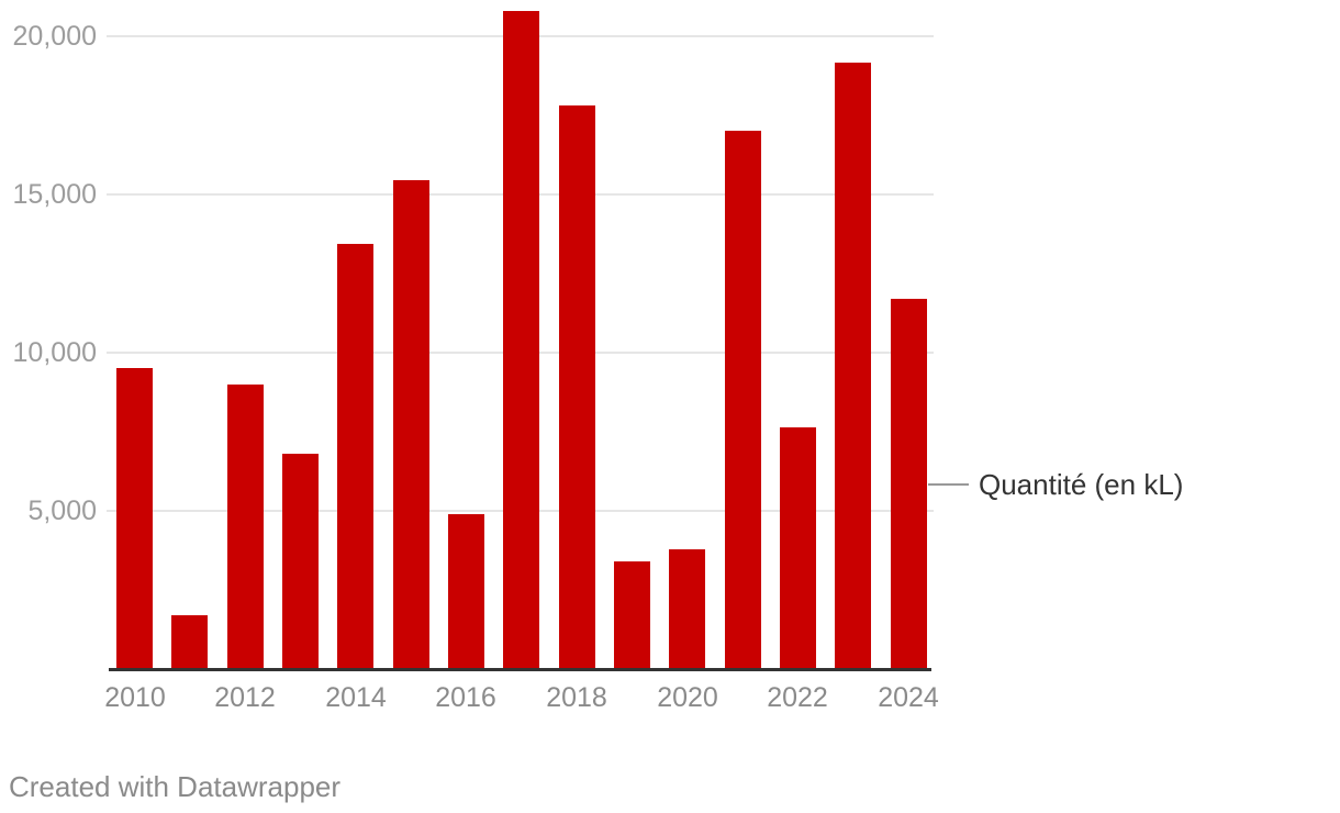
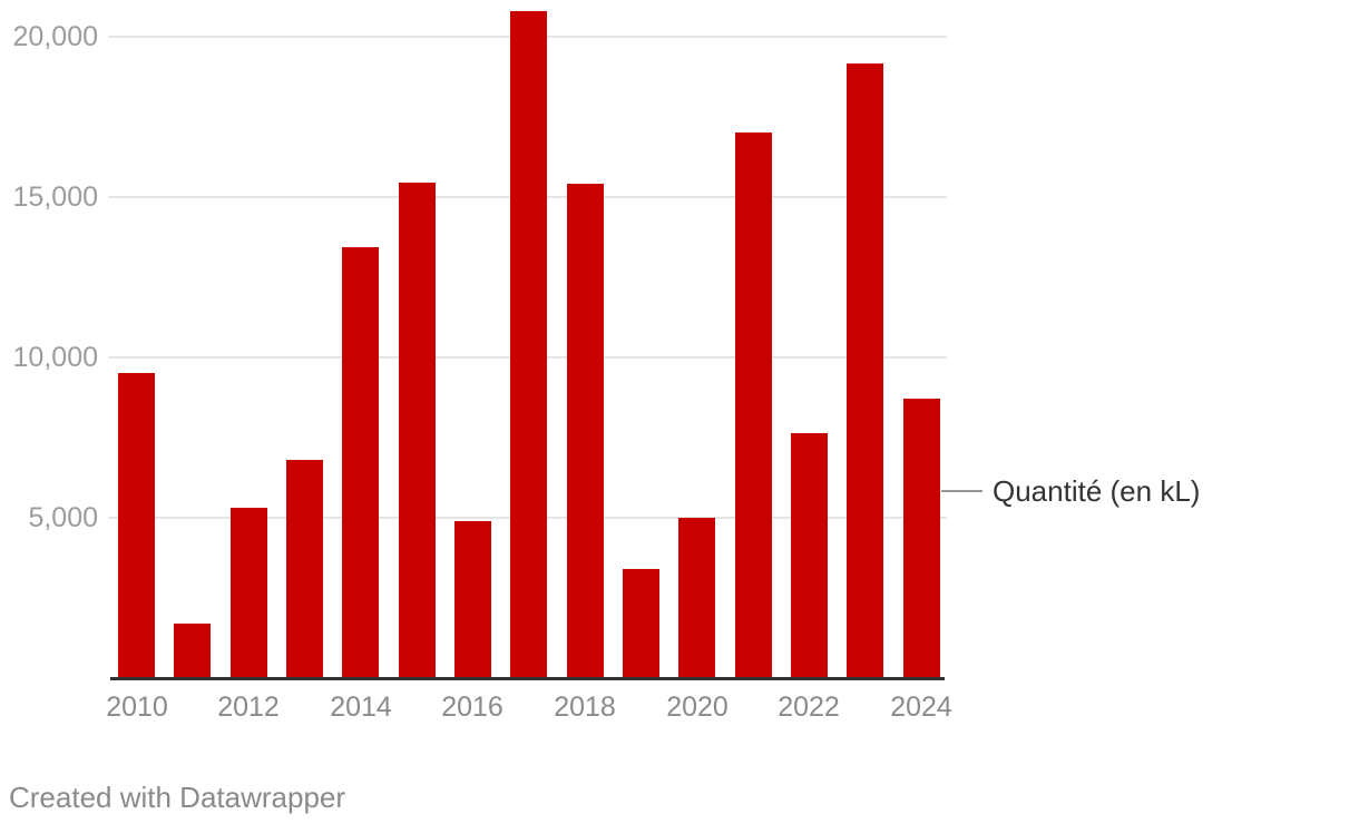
2012: 9000 -> 5300
2018: 17800 -> 15400
2020: 3800 -> 5000
2024: 11700 -> 8700
